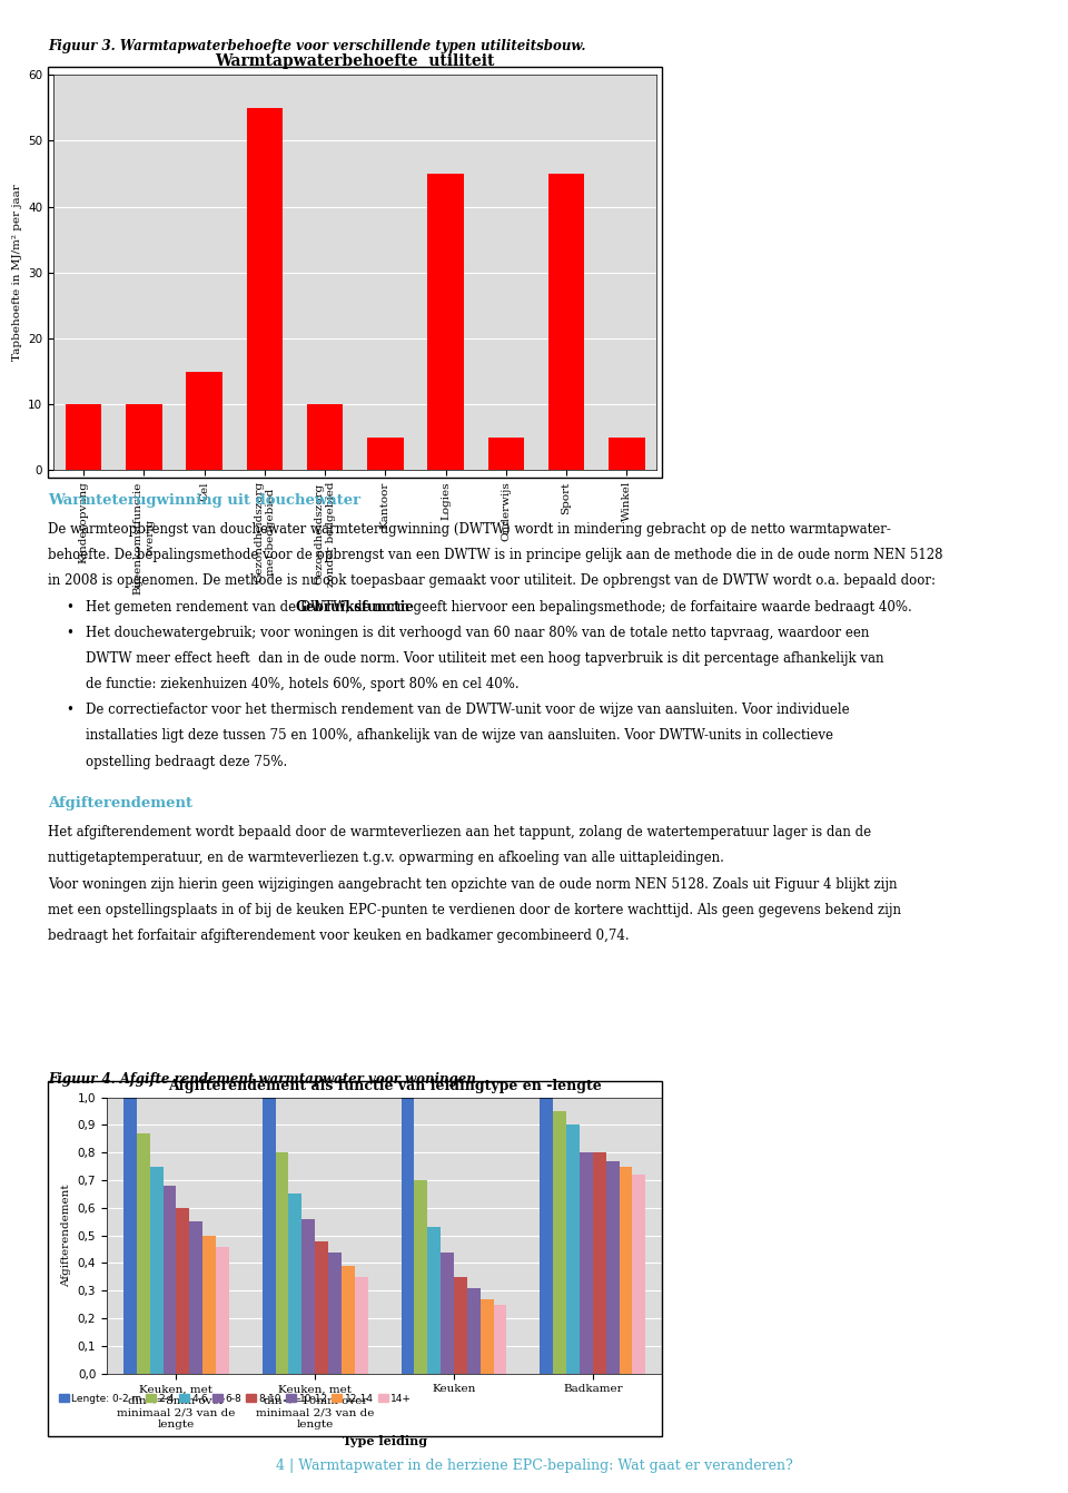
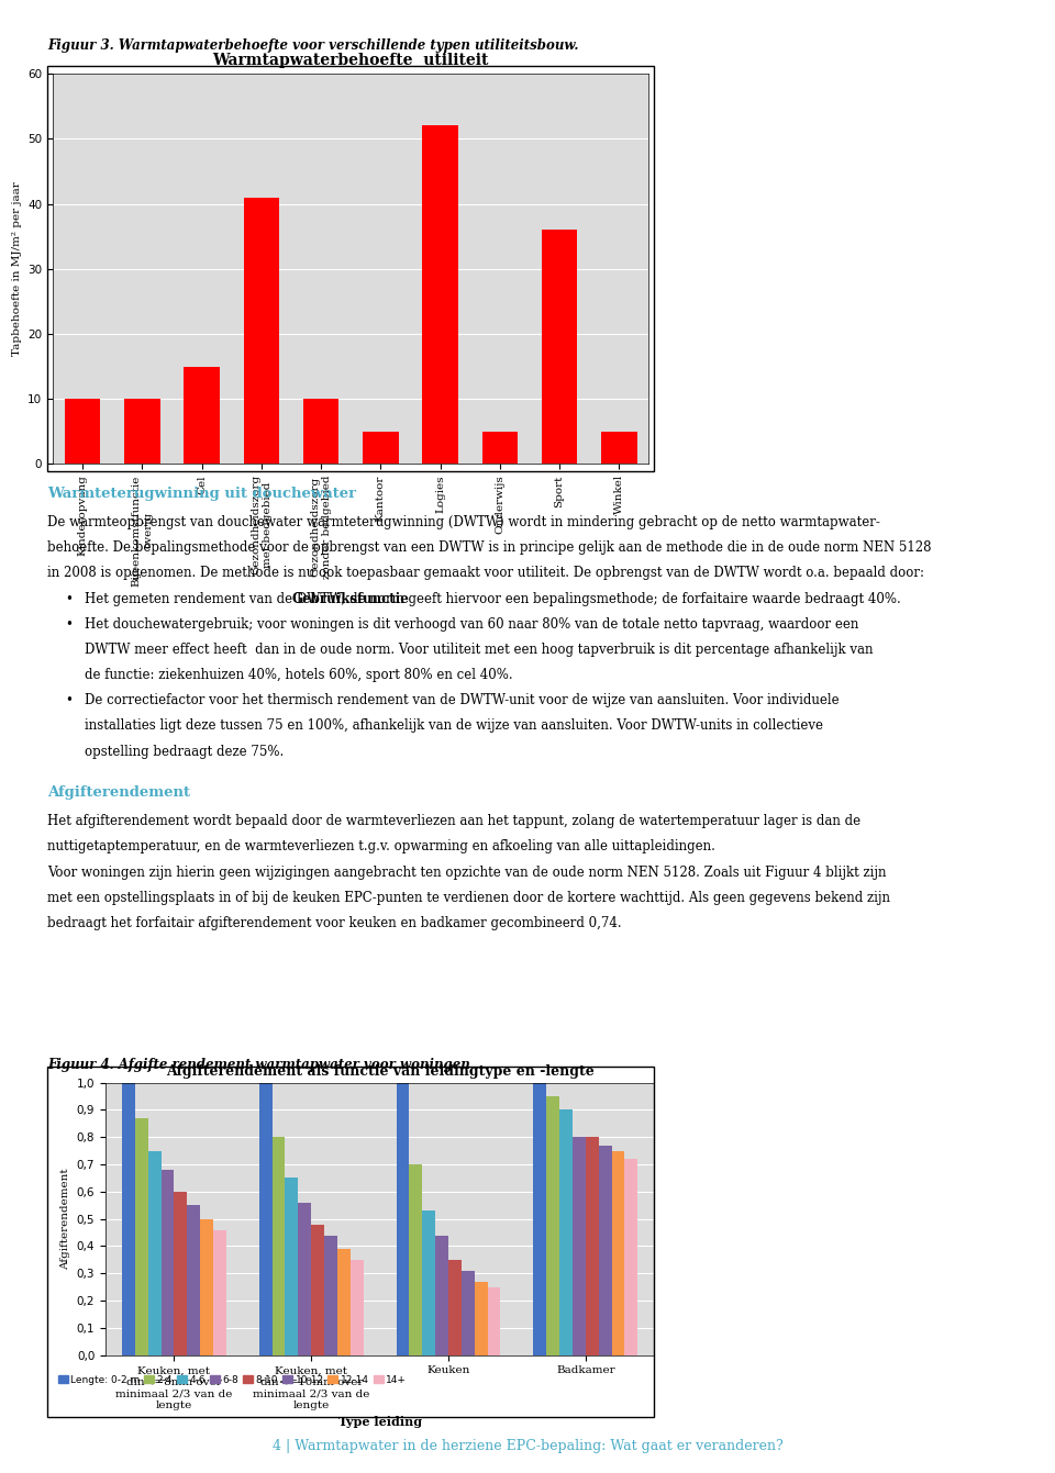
Warmtapwaterbehoefte utiliteit/Gezondheidszorg met bedgebied: 55 -> 41
Warmtapwaterbehoefte utiliteit/Logies: 45 -> 52
Warmtapwaterbehoefte utiliteit/Sport: 45 -> 36
